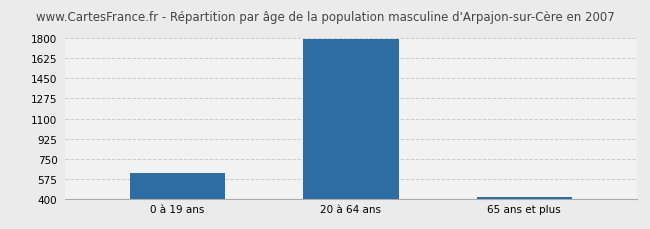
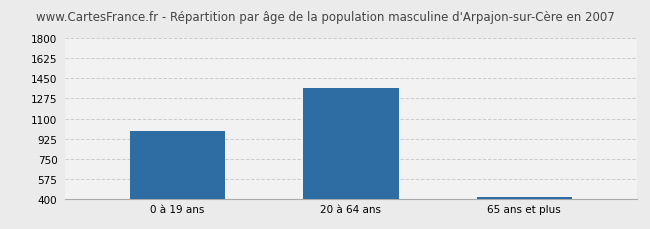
0 à 19 ans: 630 -> 990
20 à 64 ans: 1790 -> 1370
